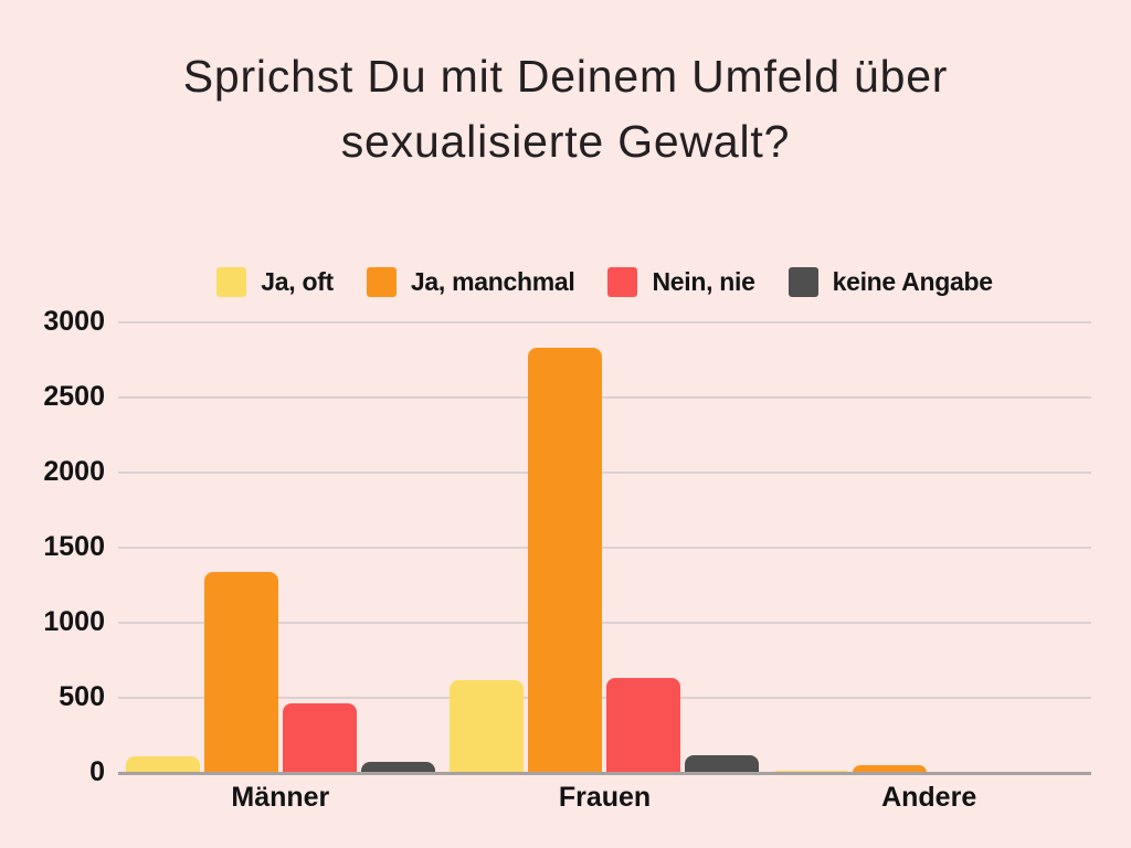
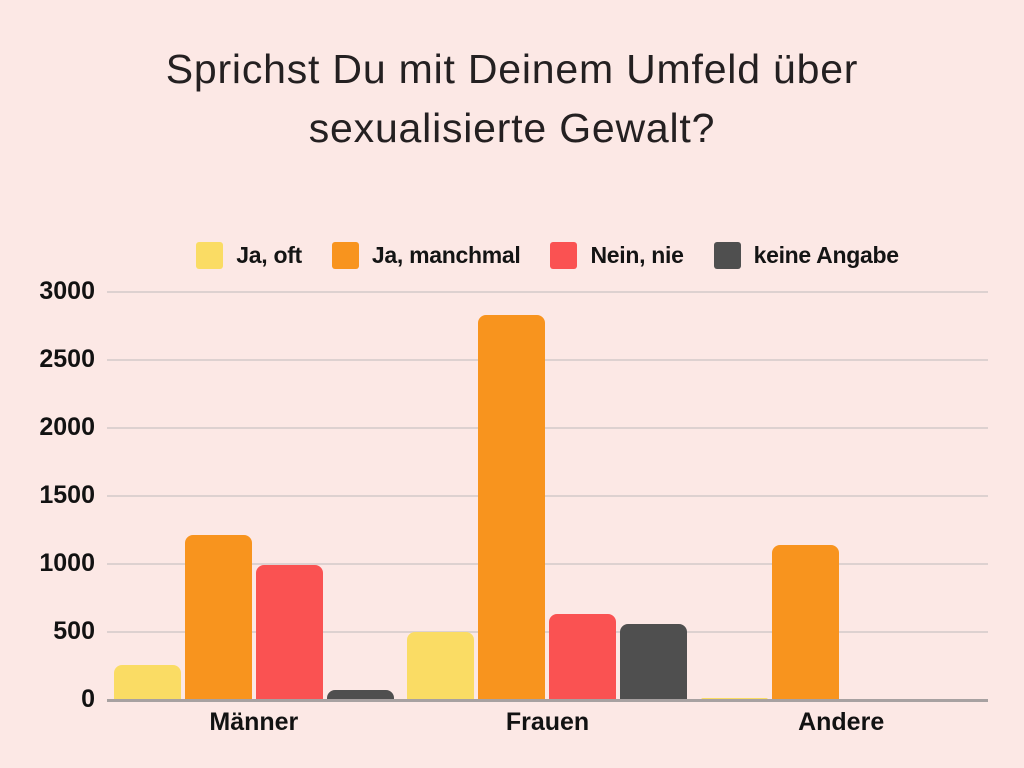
Ja, oft/Männer: 110 -> 260
Ja, manchmal/Männer: 1340 -> 1210
Nein, nie/Männer: 460 -> 990
Ja, oft/Frauen: 620 -> 500
keine Angabe/Frauen: 120 -> 560
Ja, manchmal/Andere: 50 -> 1140
